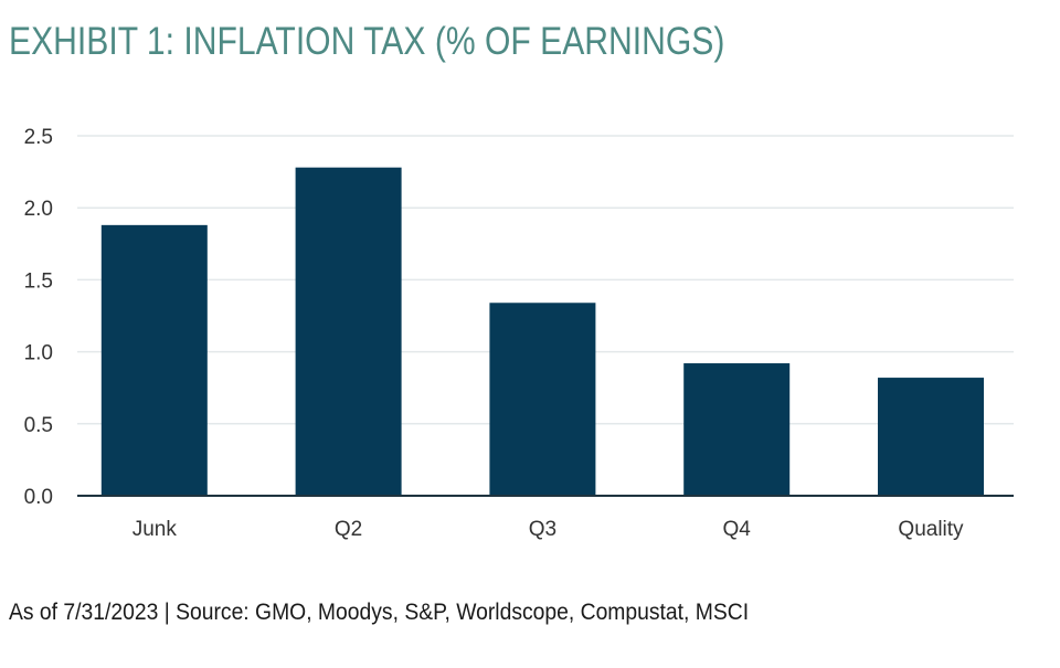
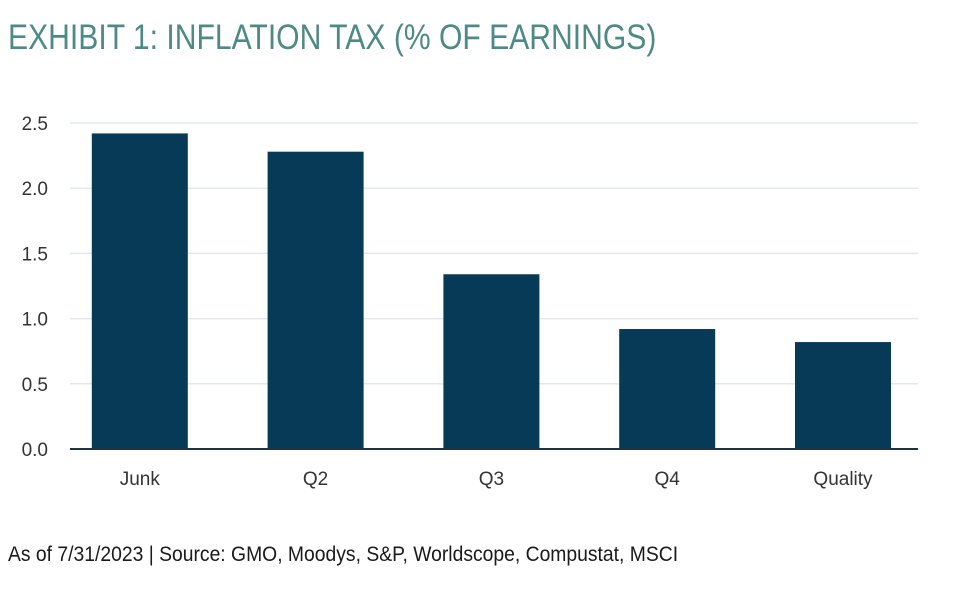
Junk: 1.88 -> 2.42
